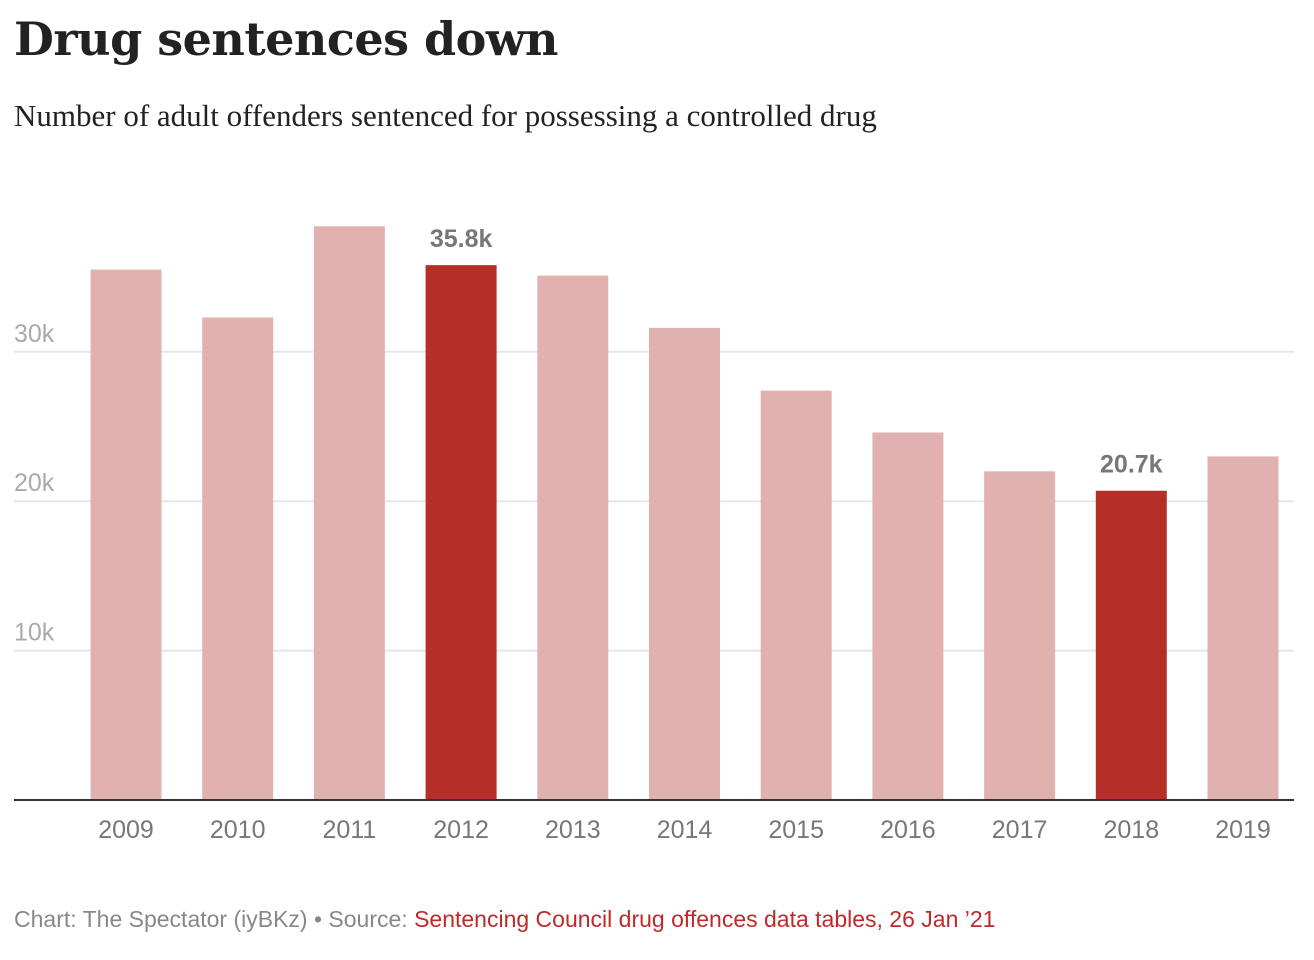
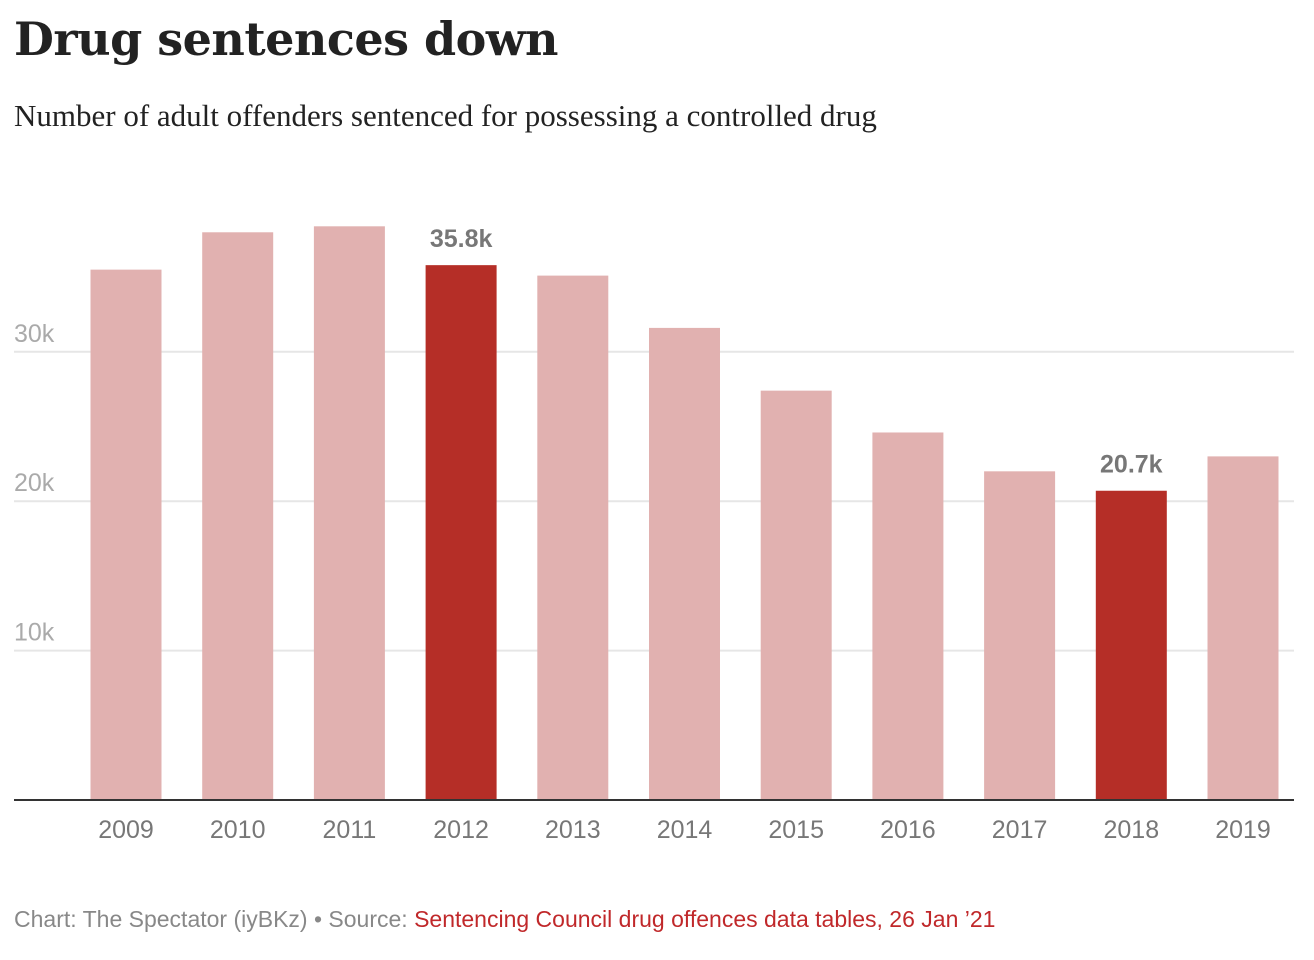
2010: 32.3k -> 38.0k
